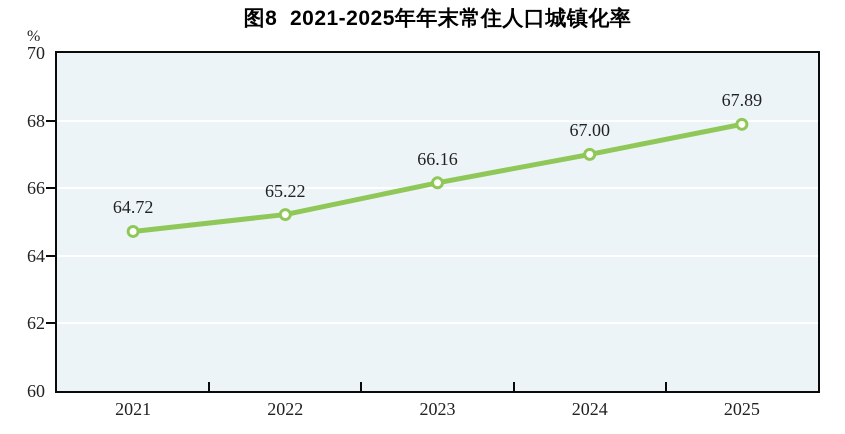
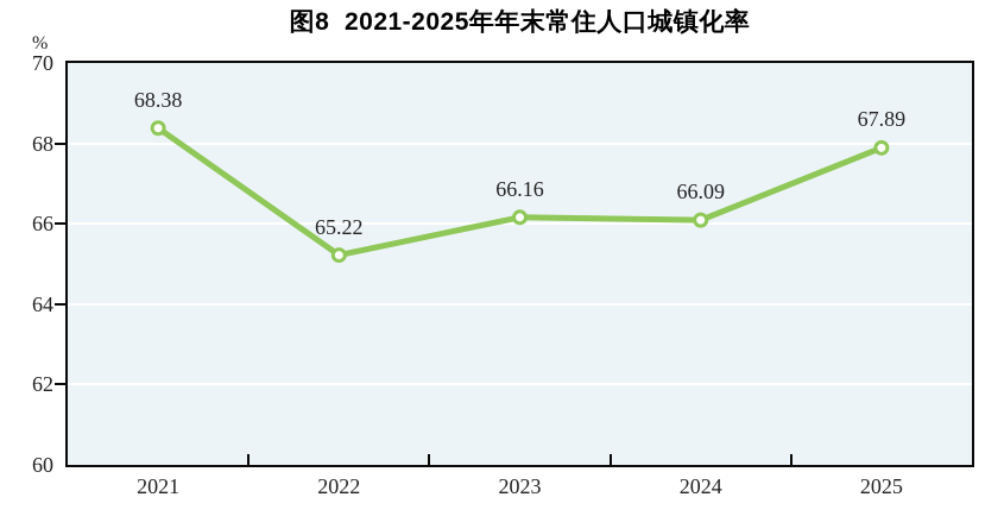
2021: 64.72 -> 68.38
2024: 67.00 -> 66.09
